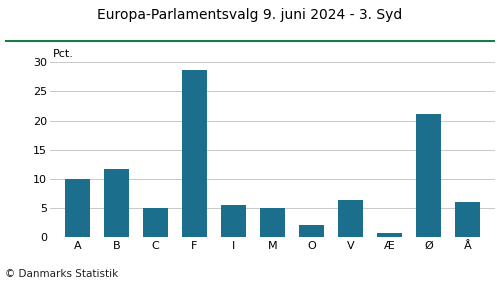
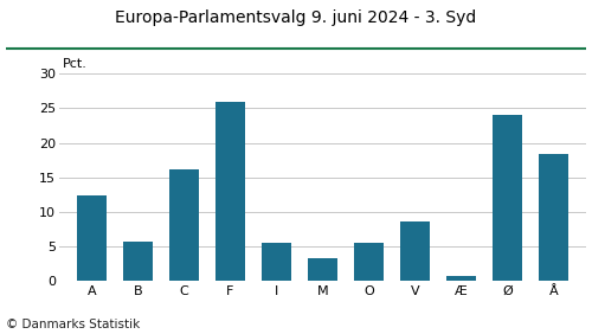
A: 10.0 -> 12.4
B: 11.7 -> 5.6
C: 4.9 -> 16.2
F: 28.7 -> 26.0
M: 4.9 -> 3.2
O: 2.1 -> 5.4
V: 6.3 -> 8.6
Ø: 21.2 -> 24.0
Å: 6.0 -> 18.4
